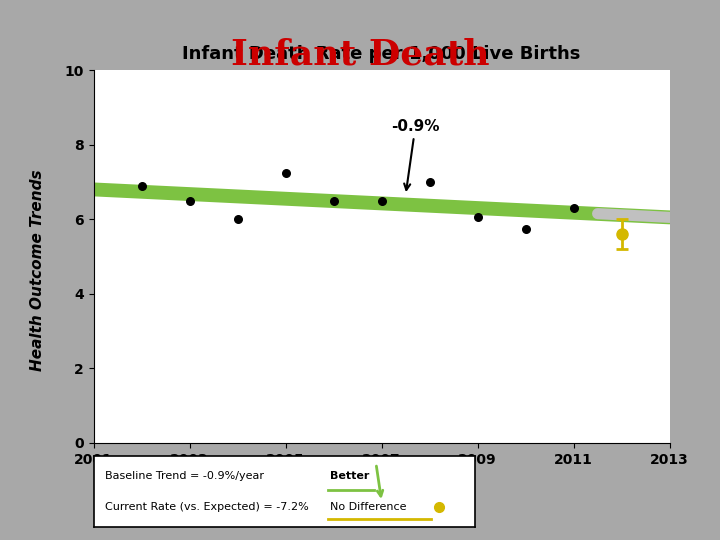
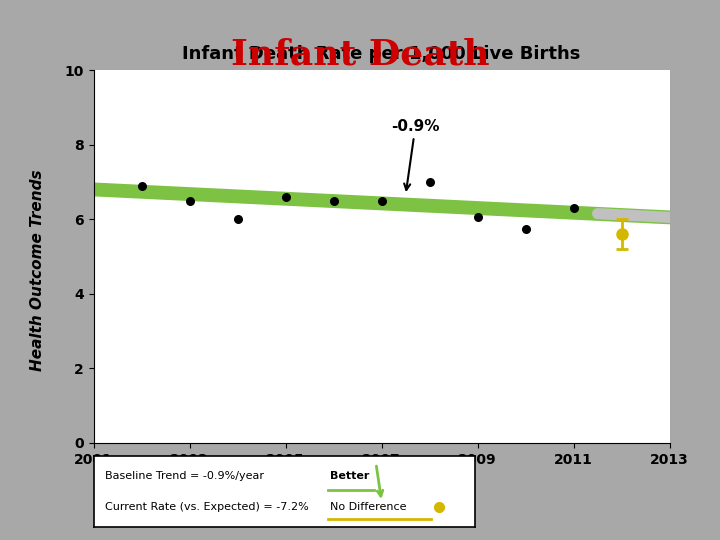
2005: 7.25 -> 6.60
